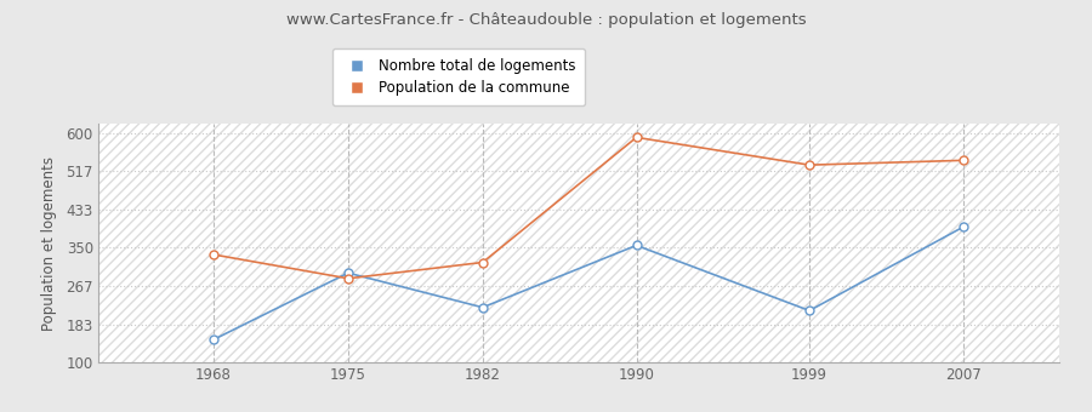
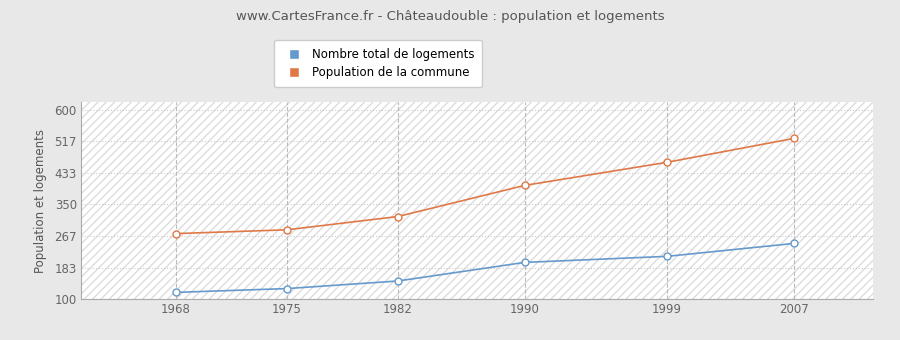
Nombre total de logements/1968: 150 -> 118
Population de la commune/1968: 335 -> 273
Nombre total de logements/1975: 295 -> 128
Nombre total de logements/1982: 220 -> 148
Nombre total de logements/1990: 355 -> 197
Population de la commune/1990: 590 -> 400
Population de la commune/1999: 530 -> 461
Nombre total de logements/2007: 395 -> 247
Population de la commune/2007: 540 -> 524
